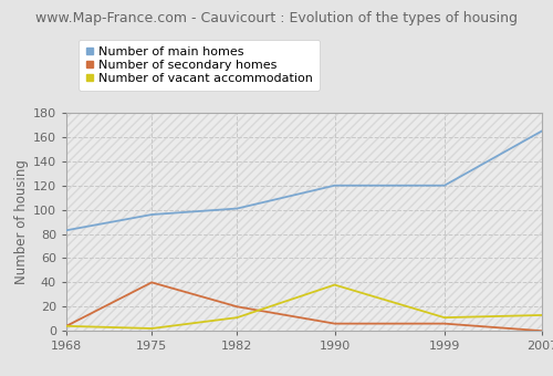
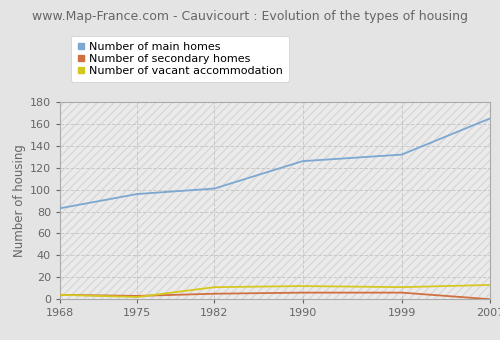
Number of secondary homes/1975: 40 -> 3
Number of secondary homes/1982: 20 -> 5
Number of main homes/1990: 120 -> 126
Number of vacant accommodation/1990: 38 -> 12
Number of main homes/1999: 120 -> 132
